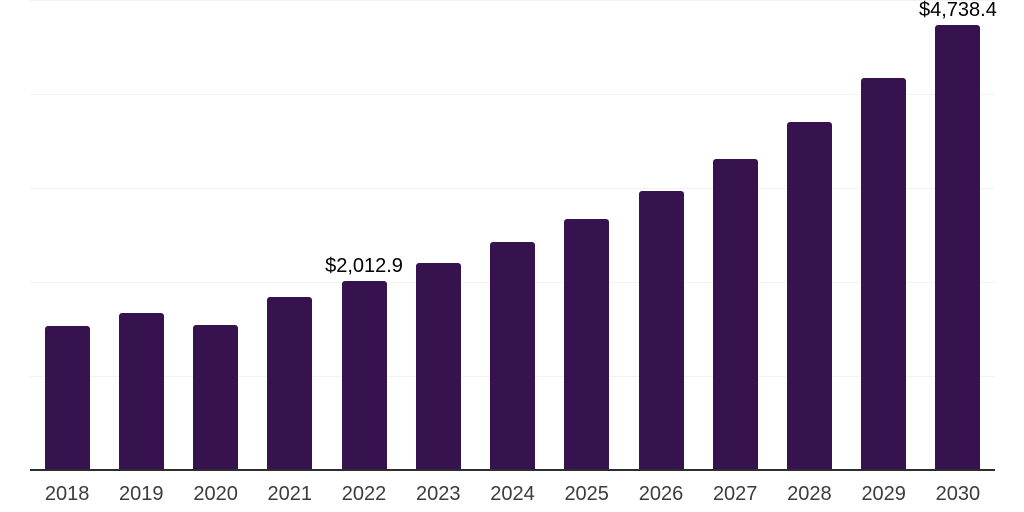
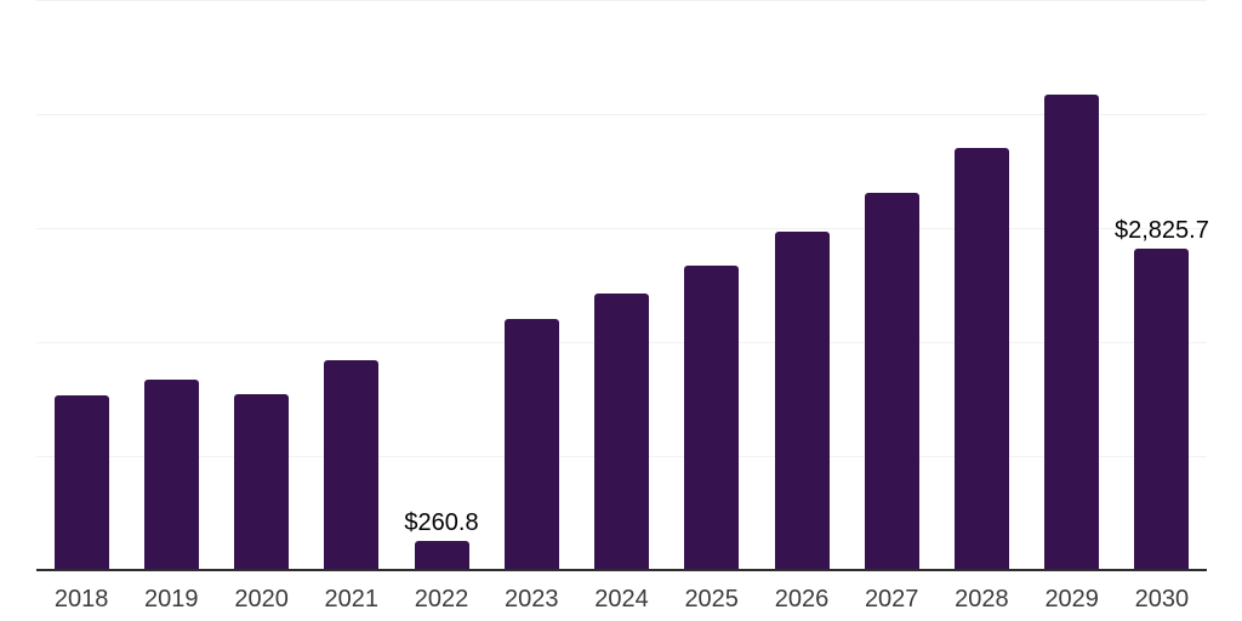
2022: $2,012.9 -> $260.8
2030: $4,738.4 -> $2,825.7
